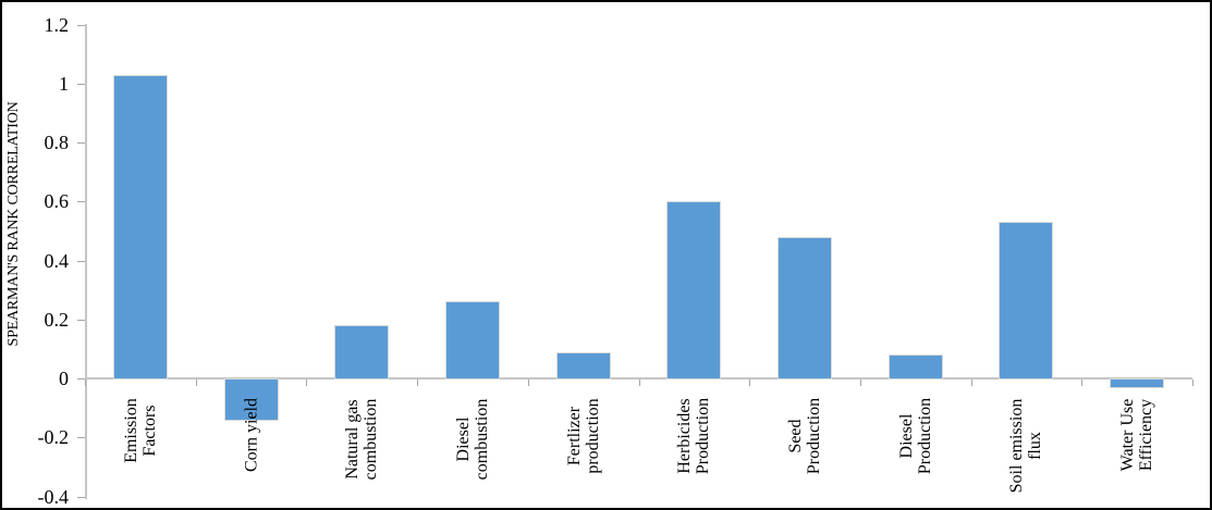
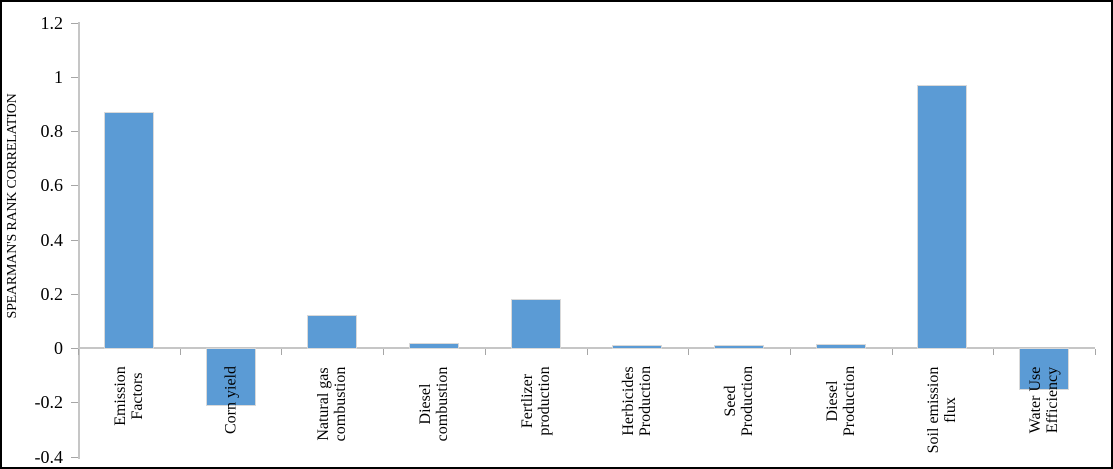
Emission Factors: 1.03 -> 0.87
Corn yield: -0.14 -> -0.21
Natural gas combustion: 0.18 -> 0.12
Diesel combustion: 0.26 -> 0.02
Fertlizer production: 0.09 -> 0.18
Herbicides Production: 0.60 -> 0.01
Seed Production: 0.48 -> 0.01
Diesel Production: 0.08 -> 0.01
Soil emission flux: 0.53 -> 0.97
Water Use Efficiency: -0.03 -> -0.15
